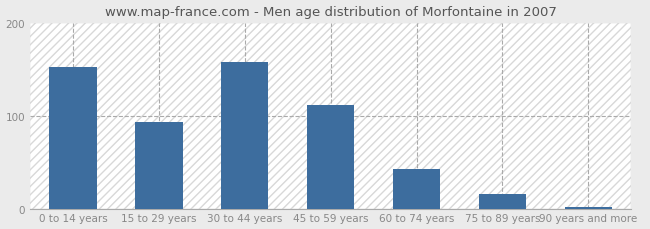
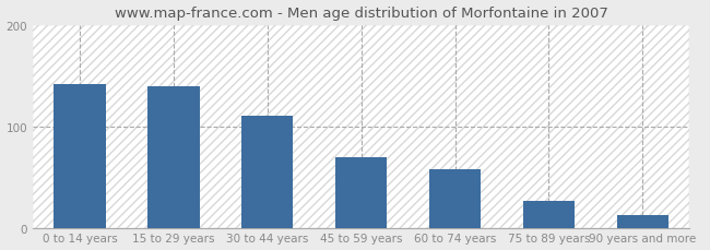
0 to 14 years: 152 -> 142
15 to 29 years: 93 -> 140
30 to 44 years: 158 -> 110
45 to 59 years: 112 -> 70
60 to 74 years: 43 -> 58
75 to 89 years: 16 -> 26
90 years and more: 2 -> 12
